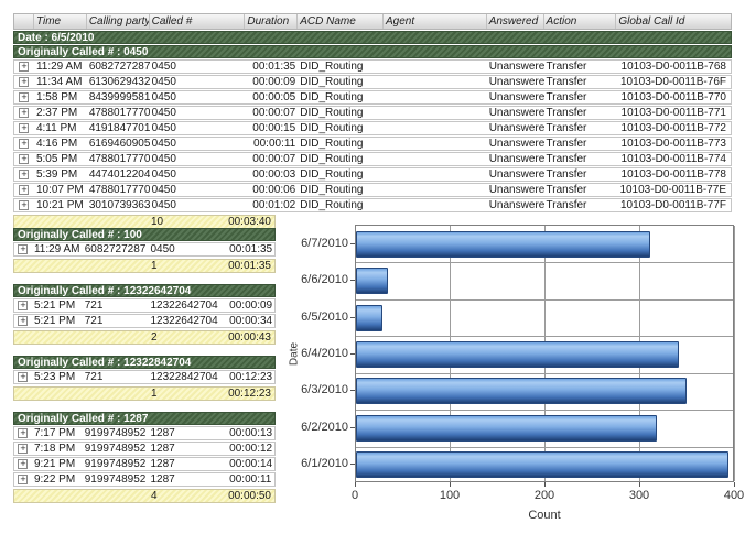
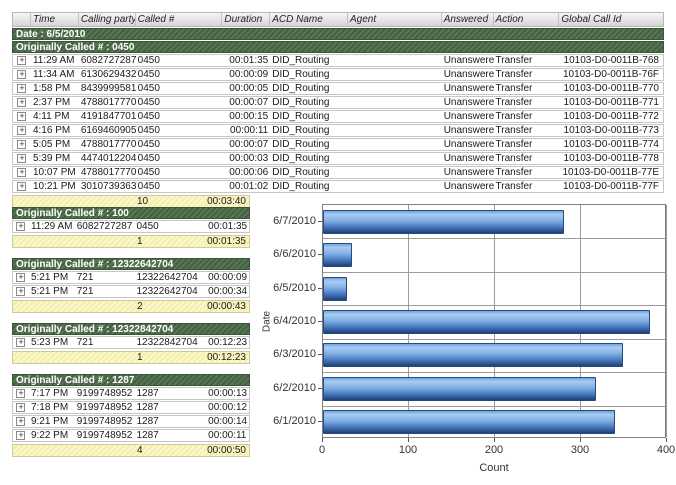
6/7/2010: 310 -> 280
6/4/2010: 340 -> 380
6/1/2010: 390 -> 340
